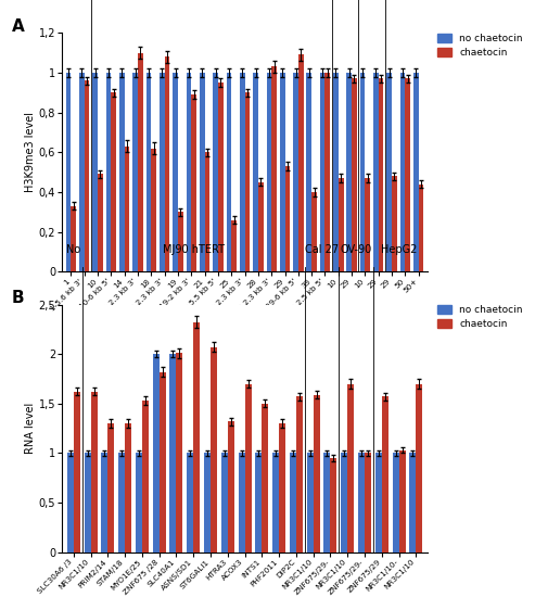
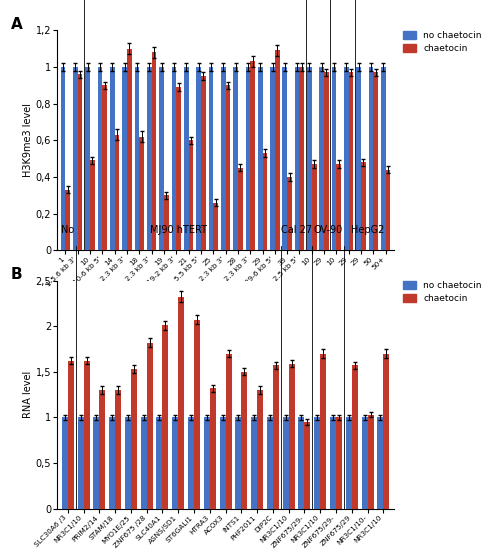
no chaetocin/ZNF675 /28: 2 -> 1
no chaetocin/SLC40A1: 2 -> 1
